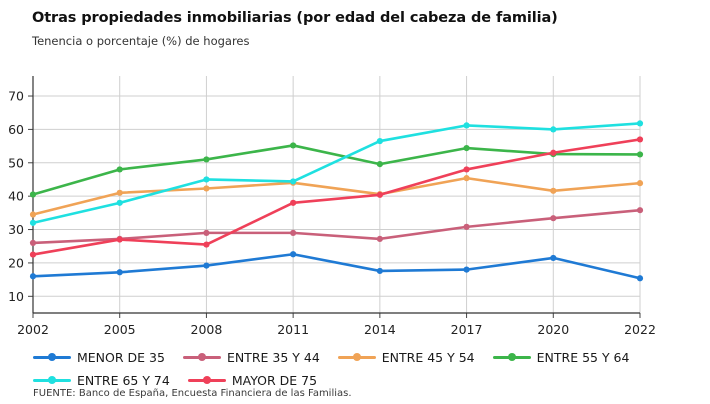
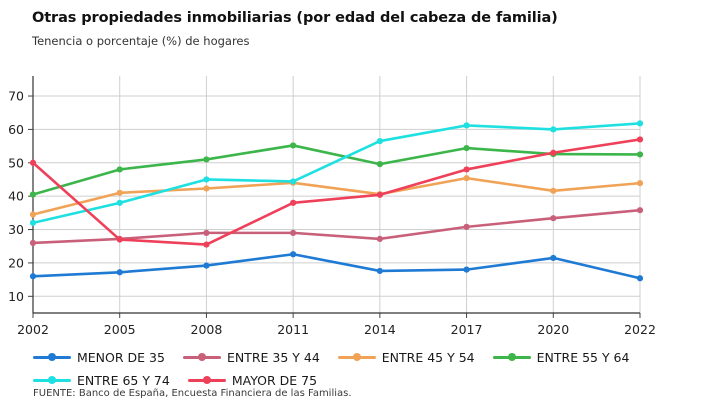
MAYOR DE 75/2002: 22 -> 50
